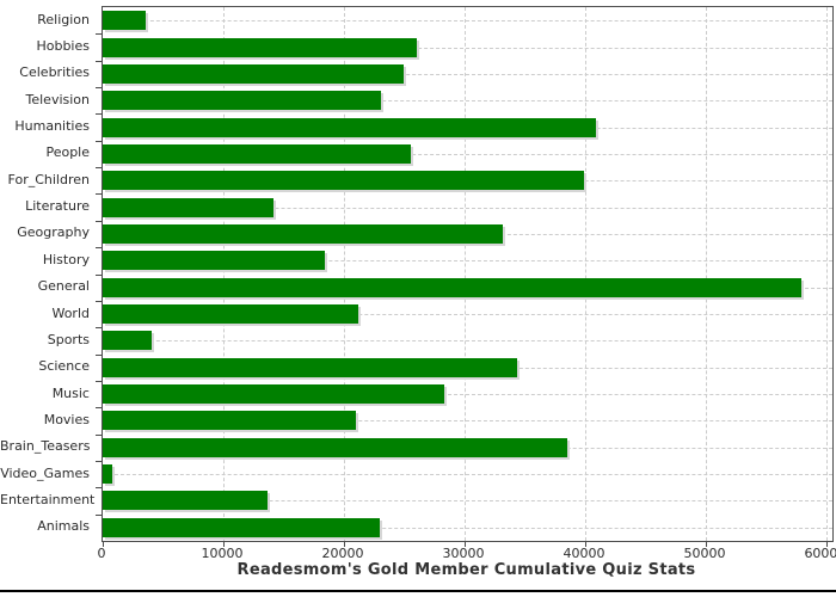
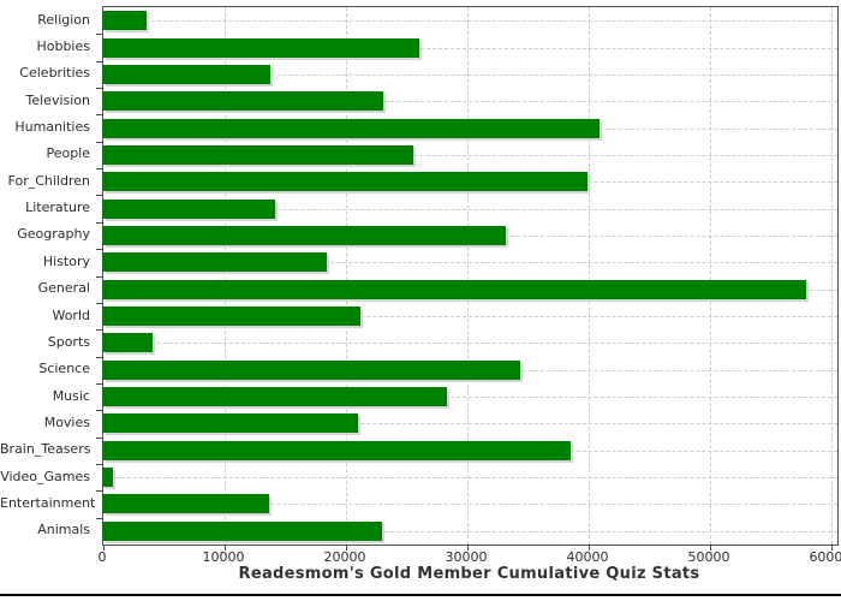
Celebrities: 25000 -> 14000
